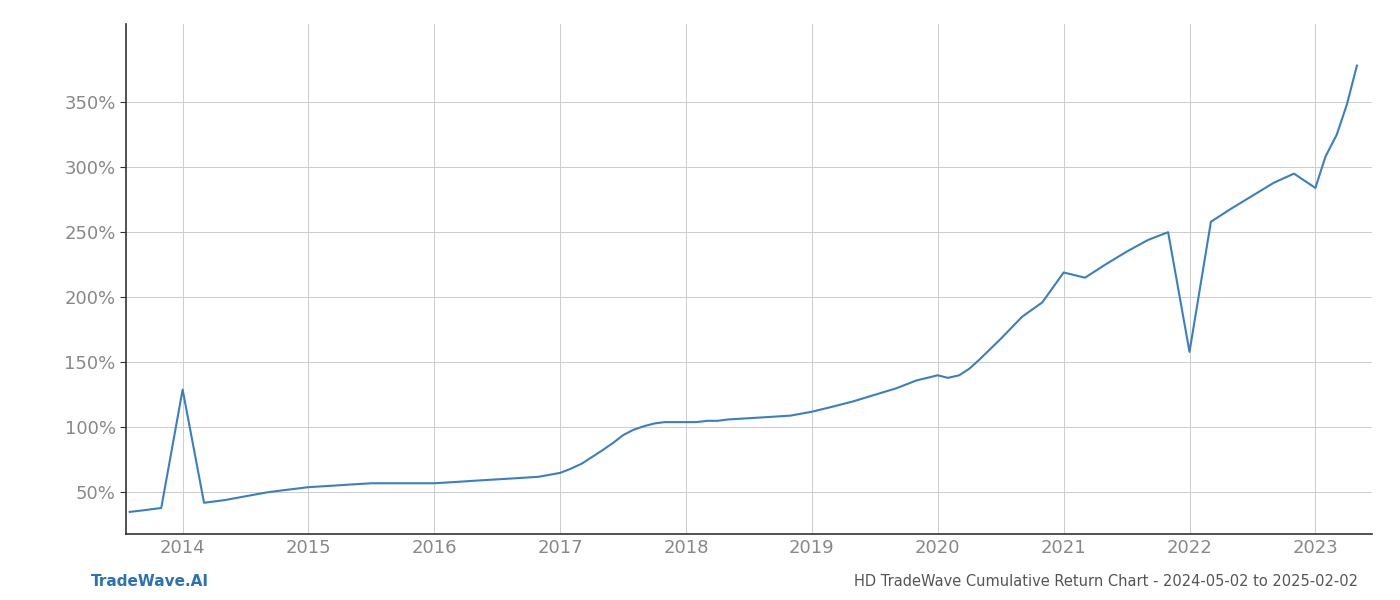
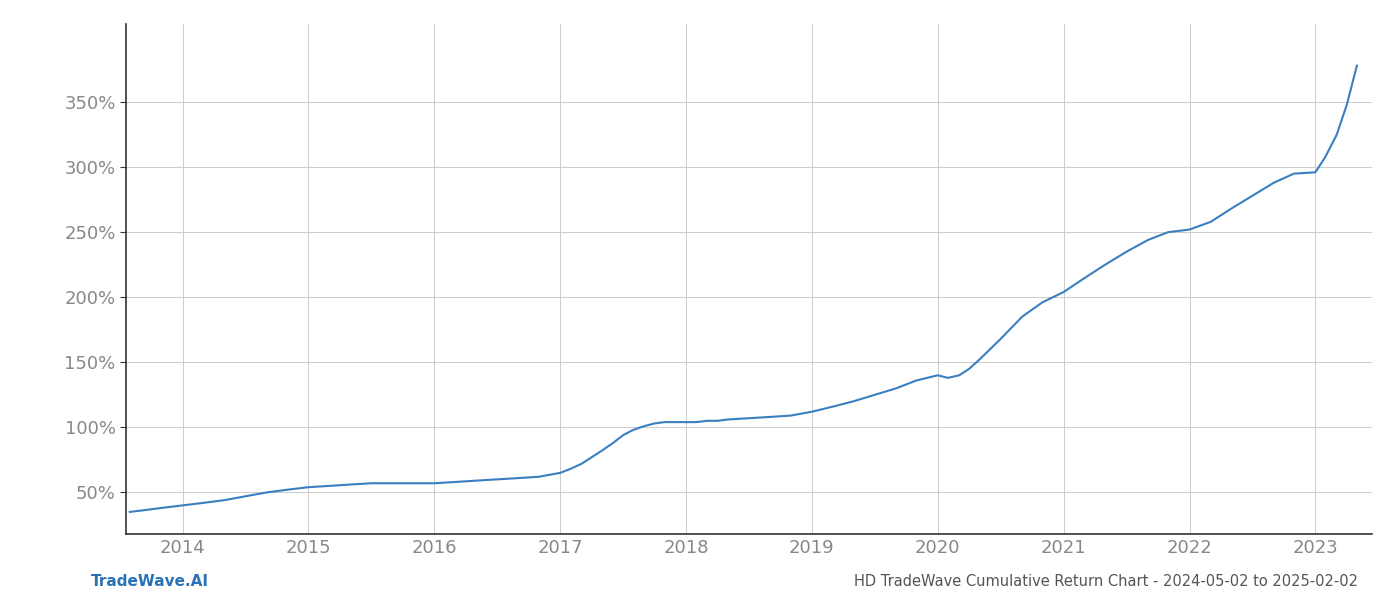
2014: 129% -> 40%
2021: 219% -> 204%
2022: 158% -> 252%
2023: 284% -> 296%
